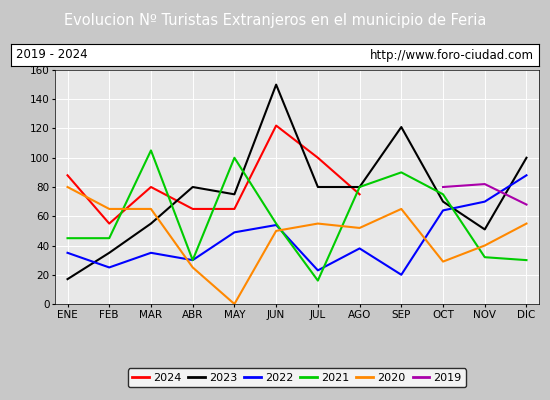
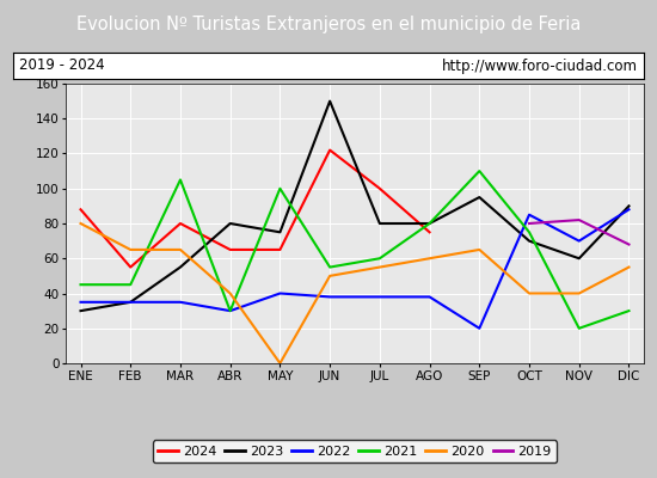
2023/ENE: 17 -> 30
2022/FEB: 25 -> 35
2020/ABR: 25 -> 40
2022/MAY: 49 -> 40
2022/JUN: 54 -> 38
2022/JUL: 23 -> 38
2021/JUL: 16 -> 60
2020/AGO: 52 -> 60
2023/SEP: 121 -> 95
2021/SEP: 90 -> 110
2022/OCT: 64 -> 85
2020/OCT: 29 -> 40
2023/NOV: 51 -> 60
2021/NOV: 32 -> 20
2023/DIC: 100 -> 90
